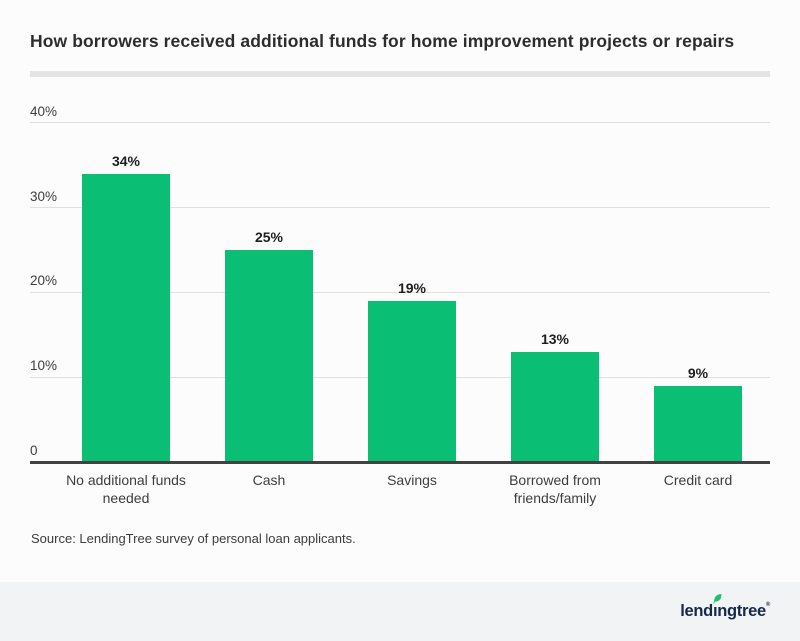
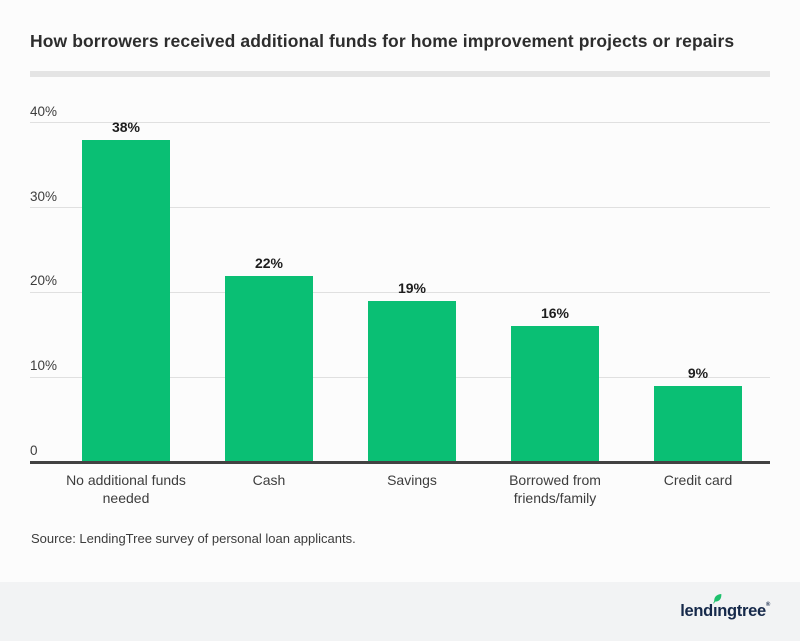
No additional funds needed: 34% -> 38%
Cash: 25% -> 22%
Borrowed from friends/family: 13% -> 16%
